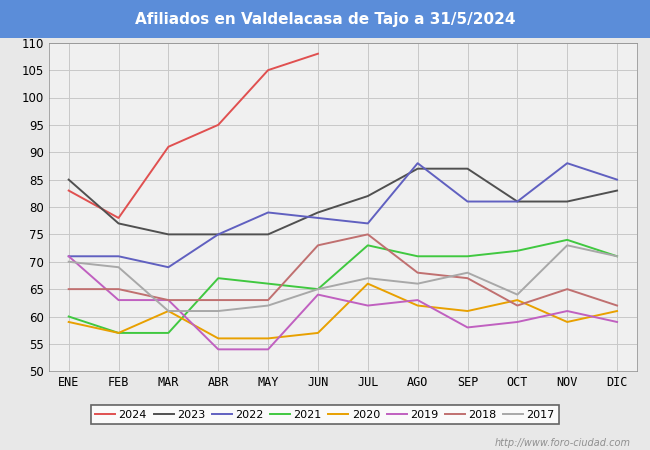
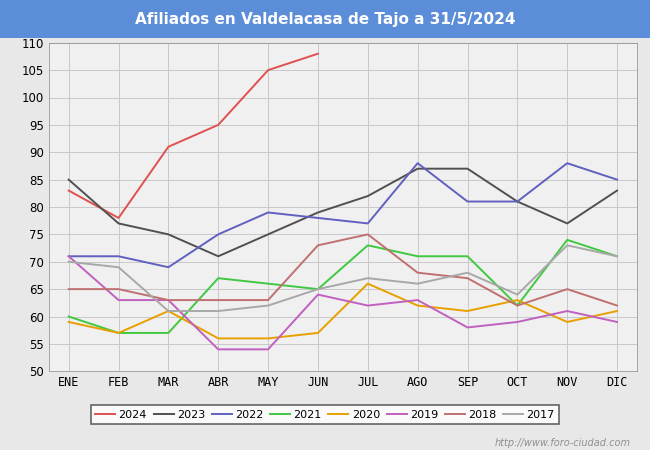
2023/ABR: 75 -> 71
2021/OCT: 72 -> 62
2023/NOV: 81 -> 77
